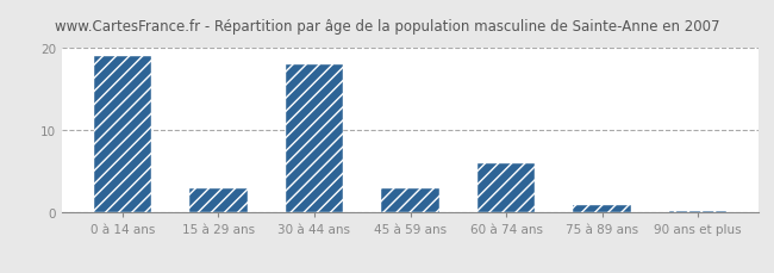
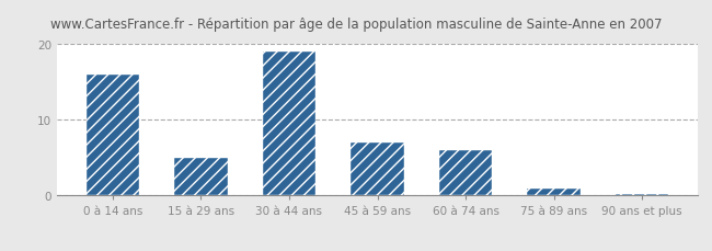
0 à 14 ans: 19.0 -> 16.0
15 à 29 ans: 3.0 -> 5.0
30 à 44 ans: 18.0 -> 19.0
45 à 59 ans: 3.0 -> 7.0
